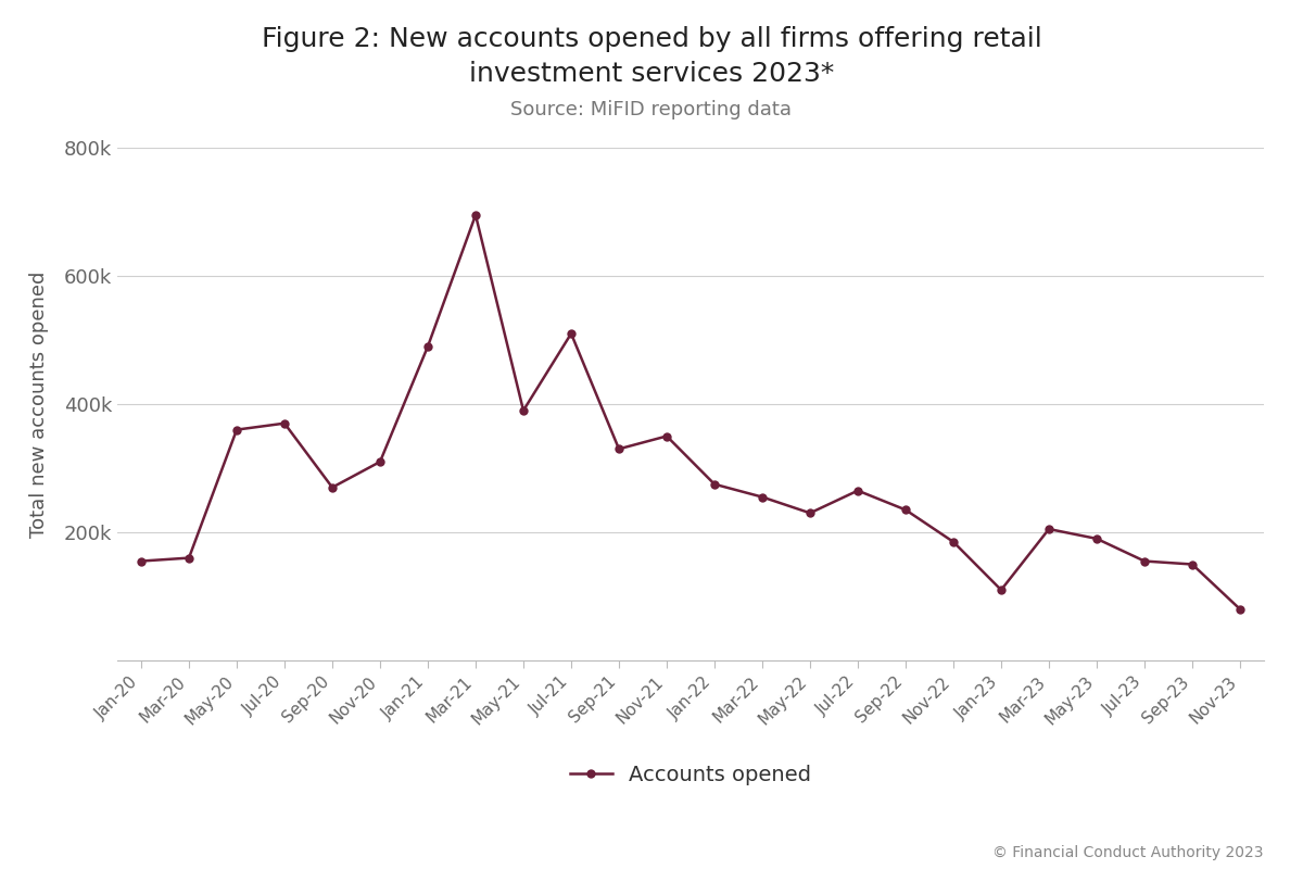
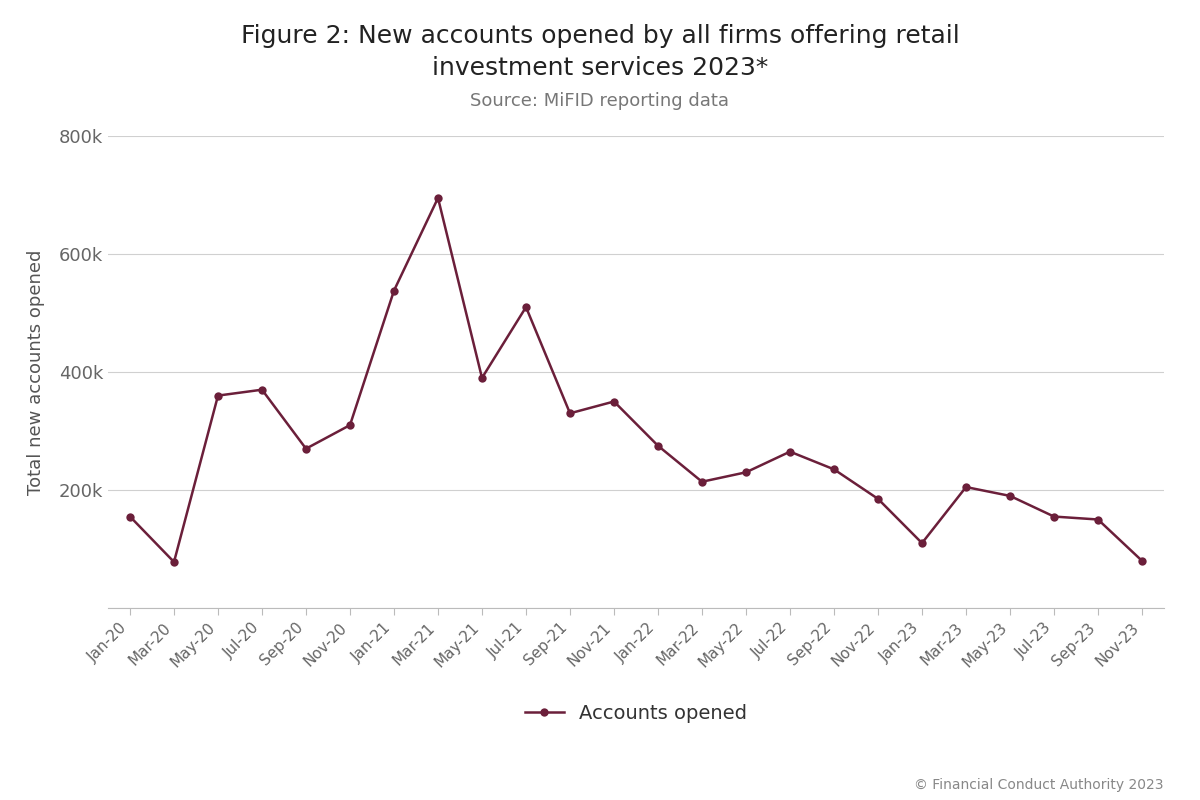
Mar-20: 160k -> 78k
Jan-21: 490k -> 538k
Mar-22: 255k -> 214k
